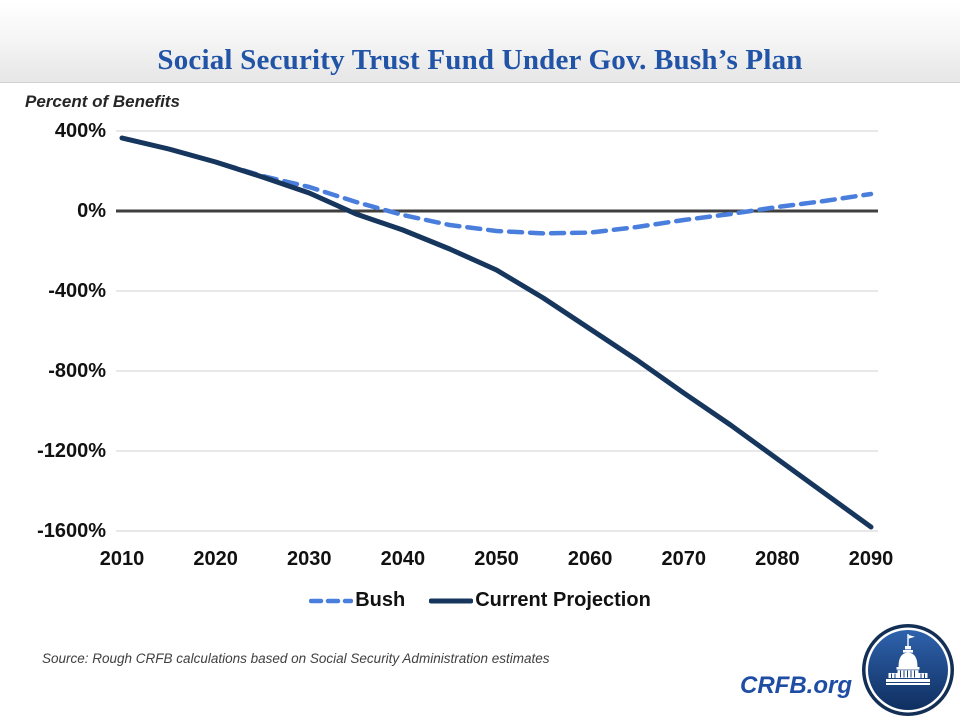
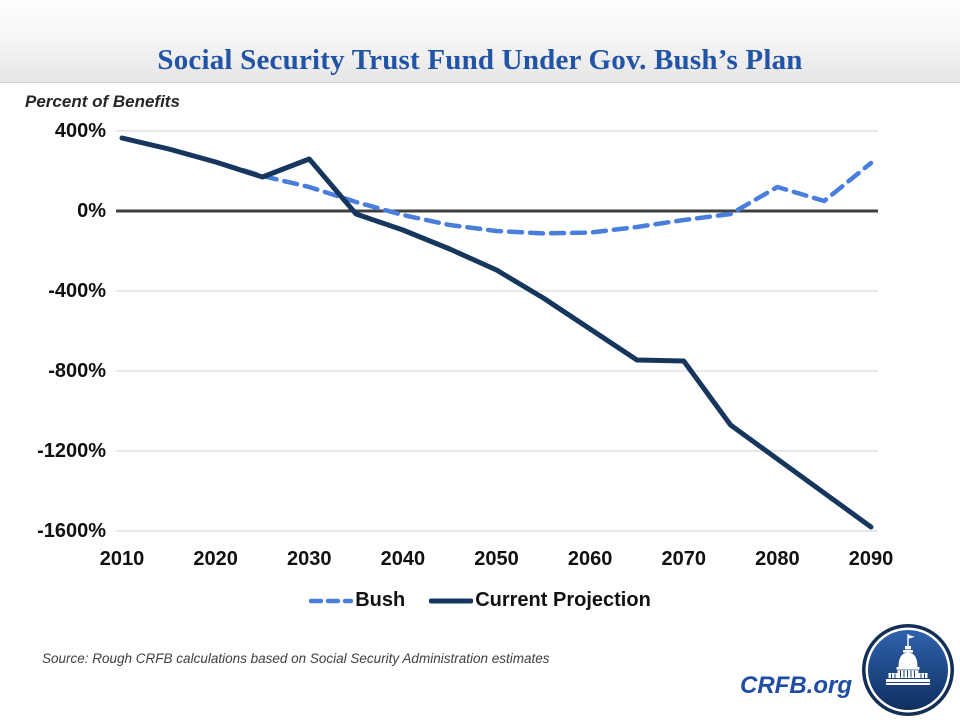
Current Projection/2030: 90% -> 260%
Current Projection/2070: -910% -> -750%
Bush/2080: 20% -> 120%
Bush/2090: 80% -> 240%
